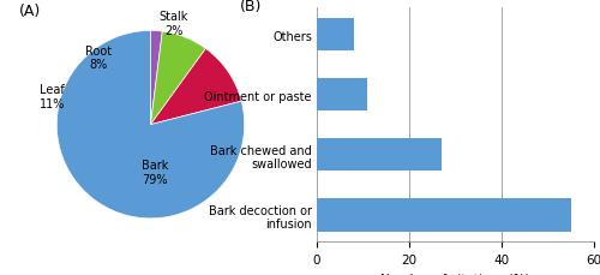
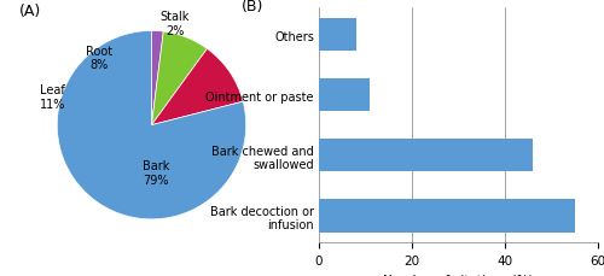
Bark chewed and swallowed: 27 -> 46
